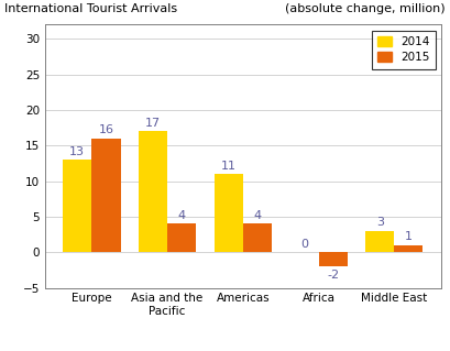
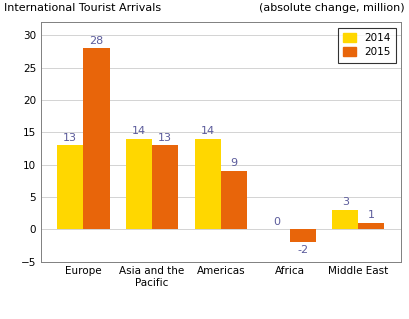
2015/Europe: 16 -> 28
2014/Asia and the Pacific: 17 -> 14
2015/Asia and the Pacific: 4 -> 13
2014/Americas: 11 -> 14
2015/Americas: 4 -> 9
